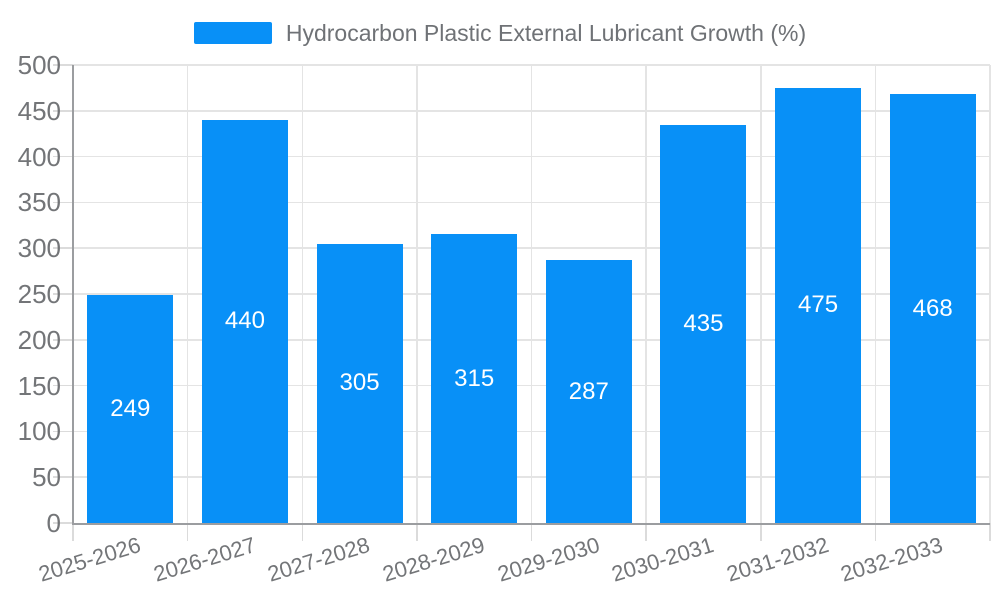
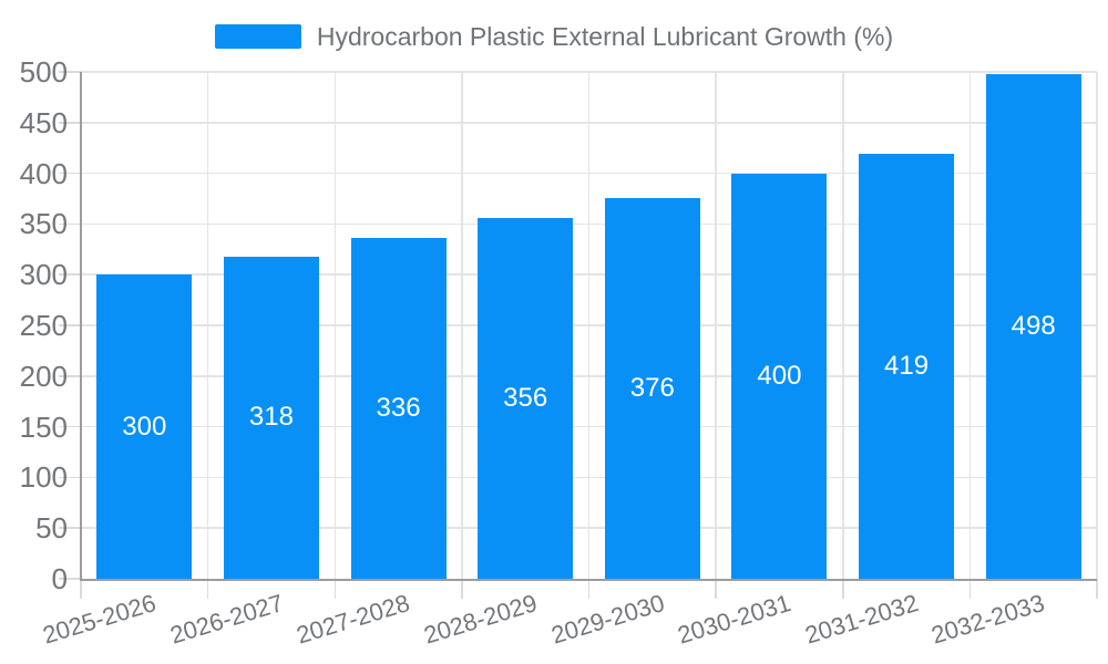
2025-2026: 249 -> 300
2026-2027: 440 -> 318
2027-2028: 305 -> 336
2028-2029: 315 -> 356
2029-2030: 287 -> 376
2030-2031: 435 -> 400
2031-2032: 475 -> 419
2032-2033: 468 -> 498
